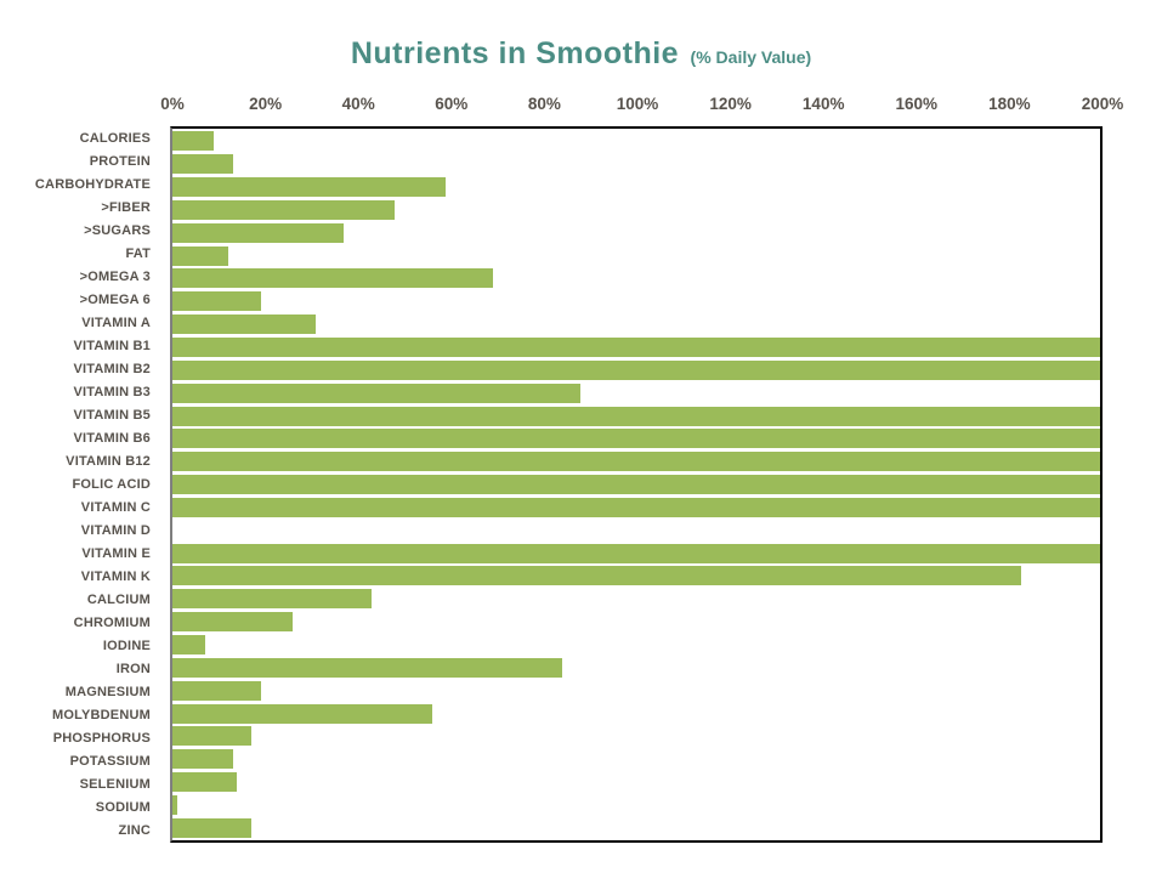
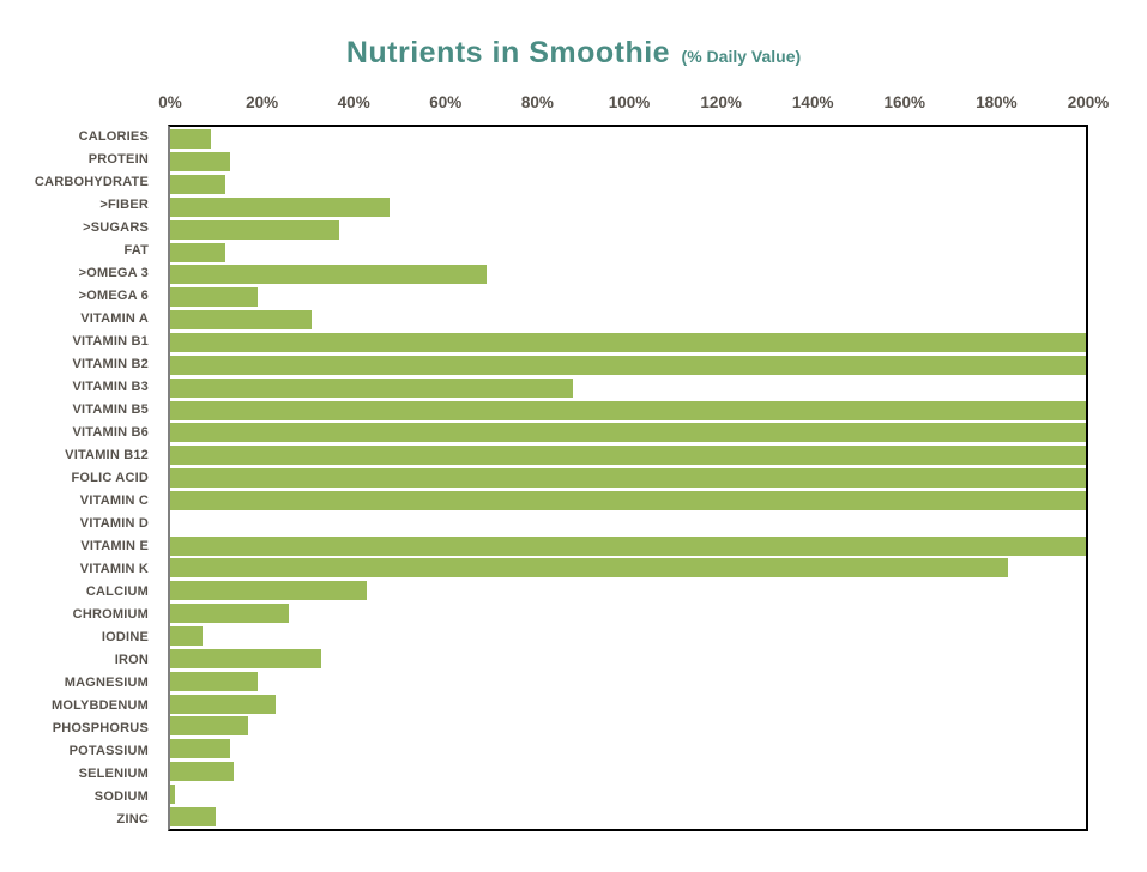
CARBOHYDRATE: 59% -> 12%
IRON: 84% -> 33%
MOLYBDENUM: 56% -> 23%
ZINC: 17% -> 10%
